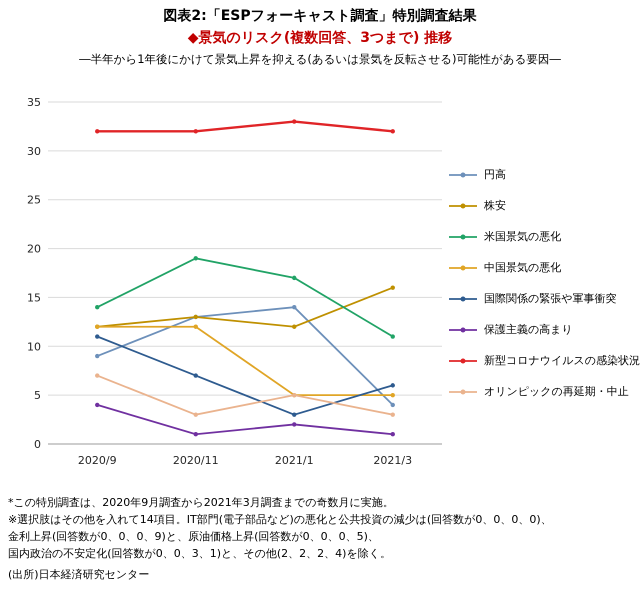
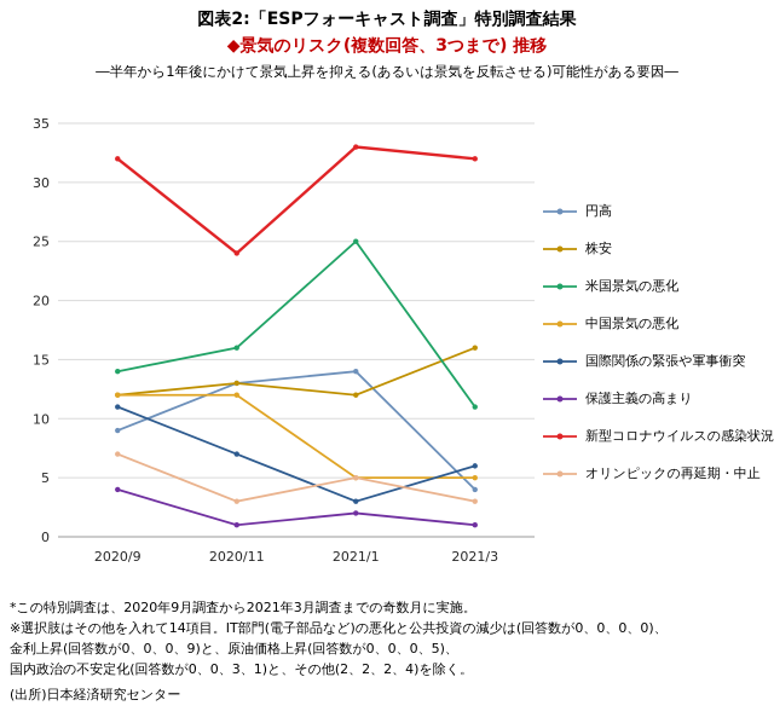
米国景気の悪化/2020/11: 19 -> 16
新型コロナウイルスの感染状況/2020/11: 32 -> 24
米国景気の悪化/2021/1: 17 -> 25
